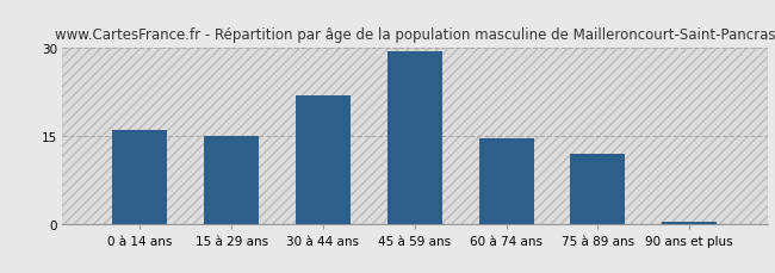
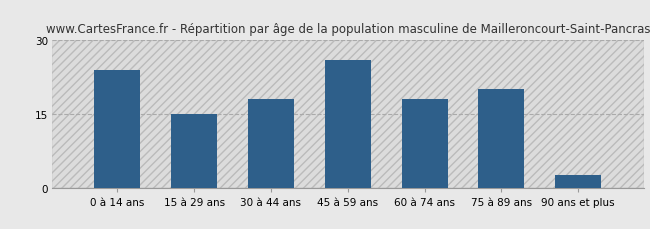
0 à 14 ans: 16.0 -> 24.0
30 à 44 ans: 22.0 -> 18.0
45 à 59 ans: 29.5 -> 26.0
60 à 74 ans: 14.5 -> 18.0
75 à 89 ans: 12.0 -> 20.0
90 ans et plus: 0.3 -> 2.5
